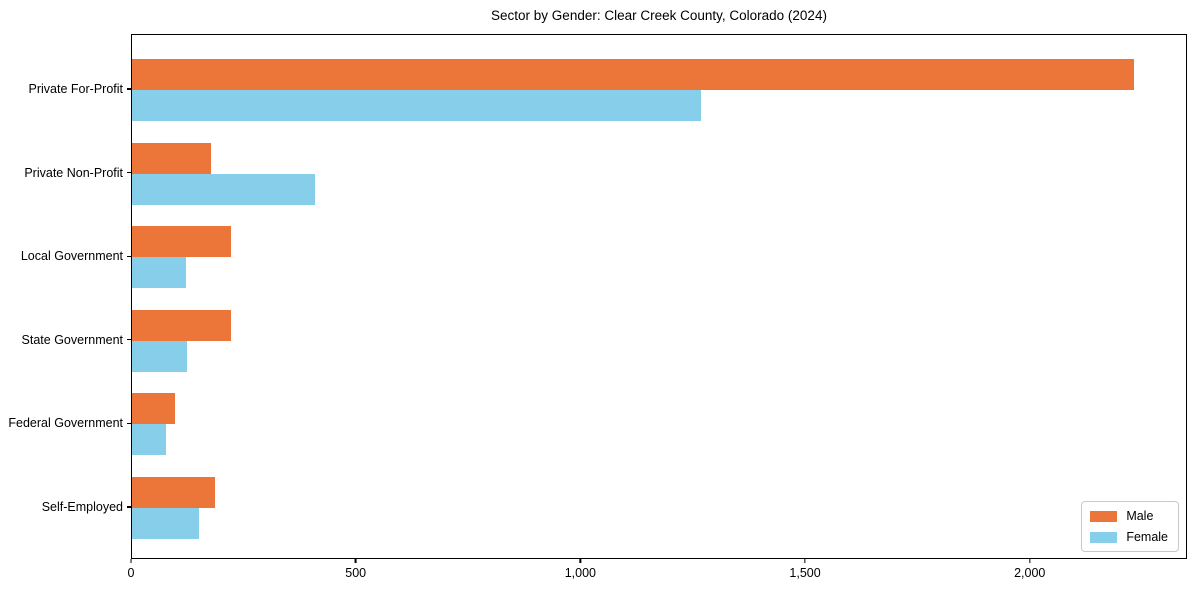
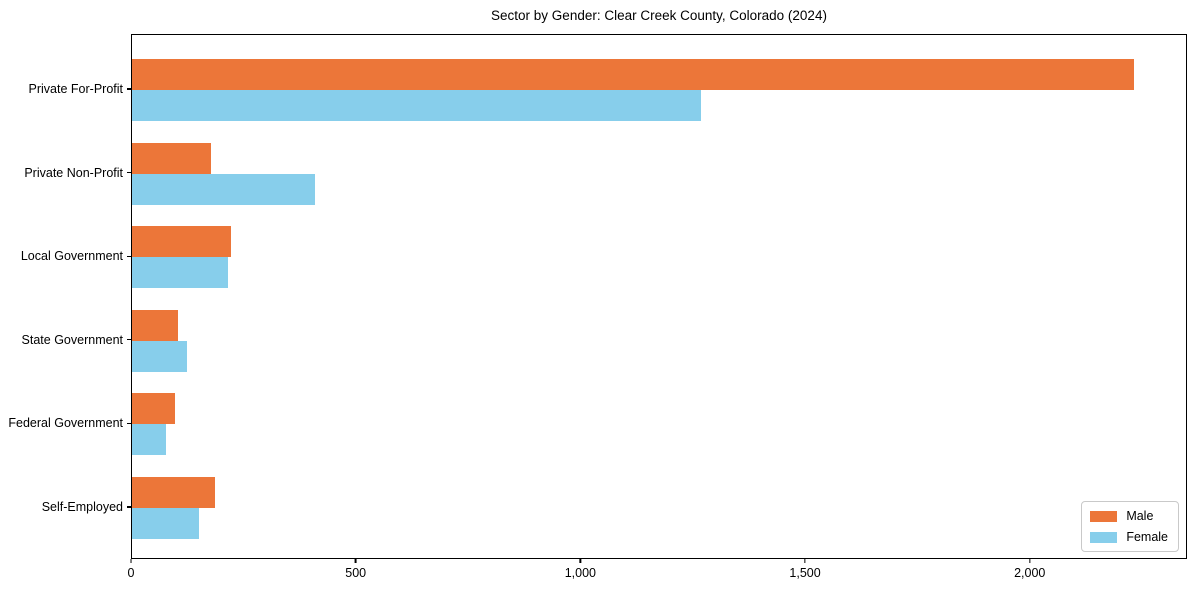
Female/Local Government: 120 -> 210
Male/State Government: 220 -> 100
